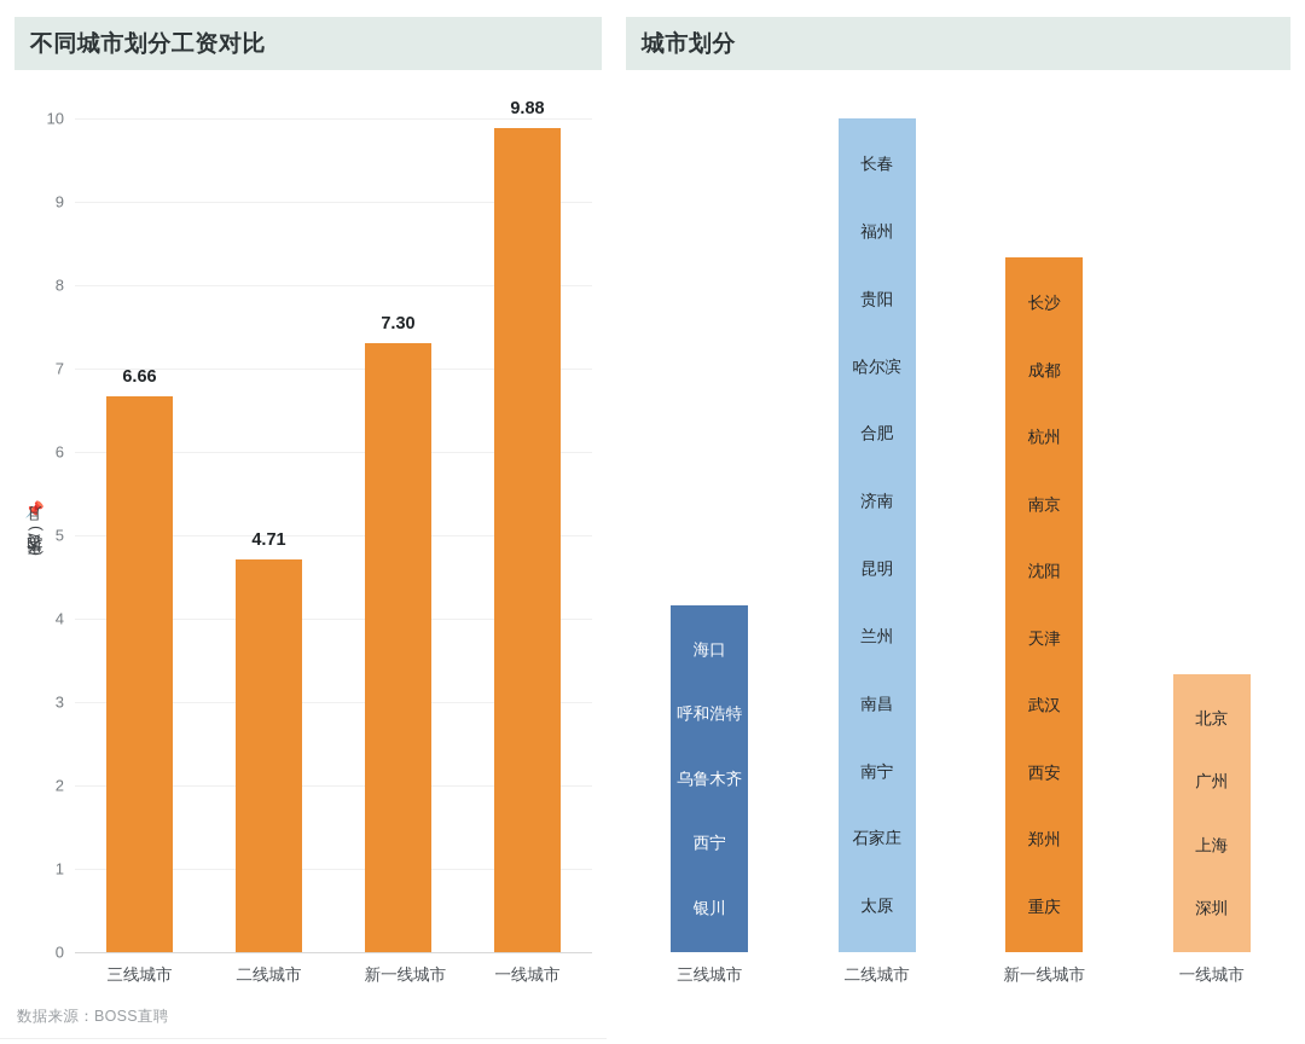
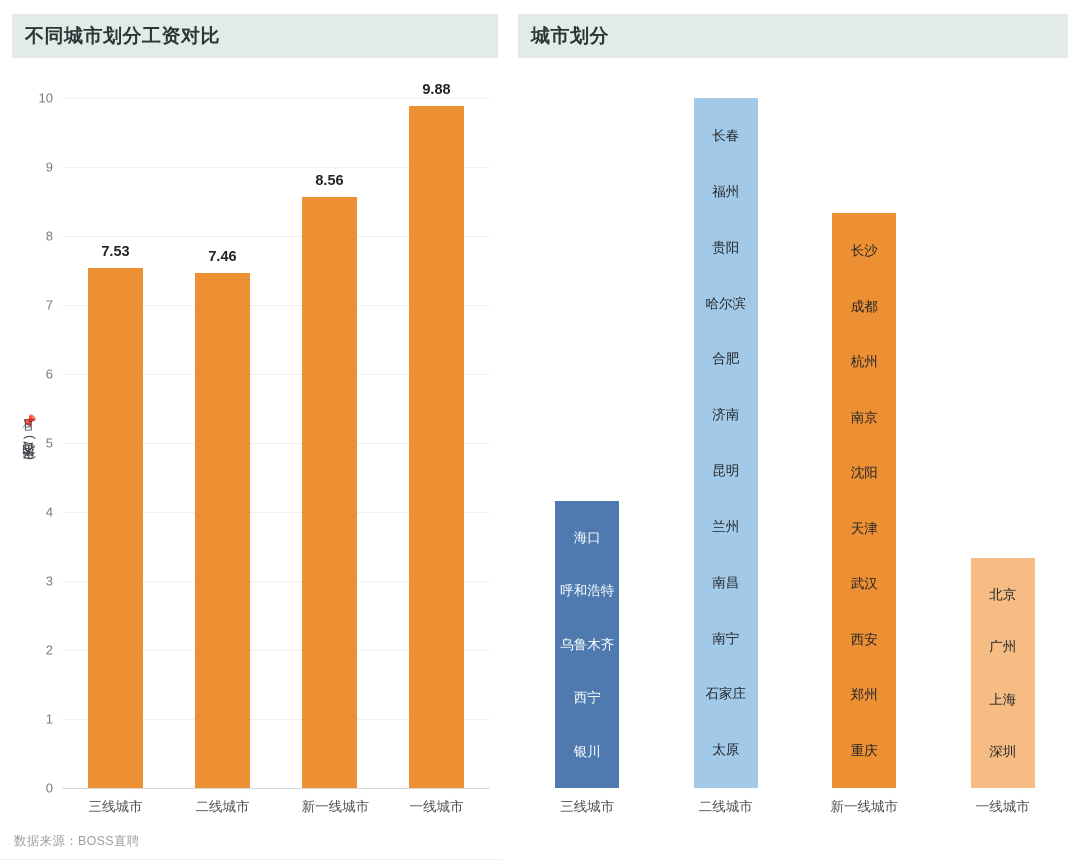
不同城市划分工资对比/三线城市: 6.66 -> 7.53
不同城市划分工资对比/二线城市: 4.71 -> 7.46
不同城市划分工资对比/新一线城市: 7.30 -> 8.56
